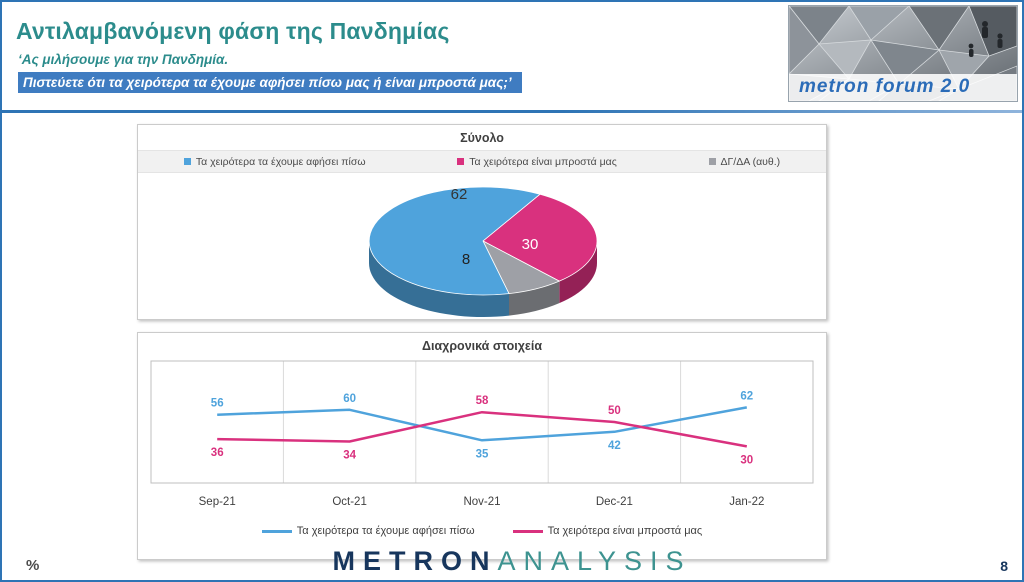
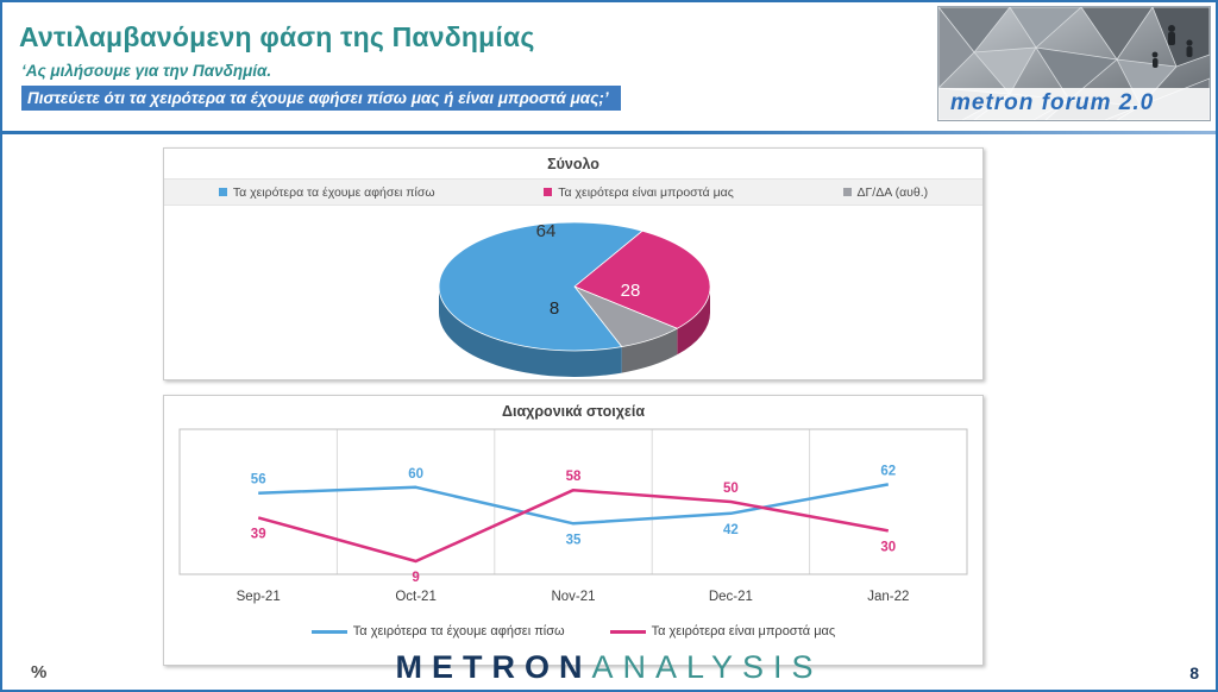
Σύνολο/Τα χειρότερα τα έχουμε αφήσει πίσω: 62 -> 64
Σύνολο/Τα χειρότερα είναι μπροστά μας: 30 -> 28
Διαχρονικά στοιχεία/Τα χειρότερα είναι μπροστά μας/Sep-21: 36 -> 39
Διαχρονικά στοιχεία/Τα χειρότερα είναι μπροστά μας/Oct-21: 34 -> 9
